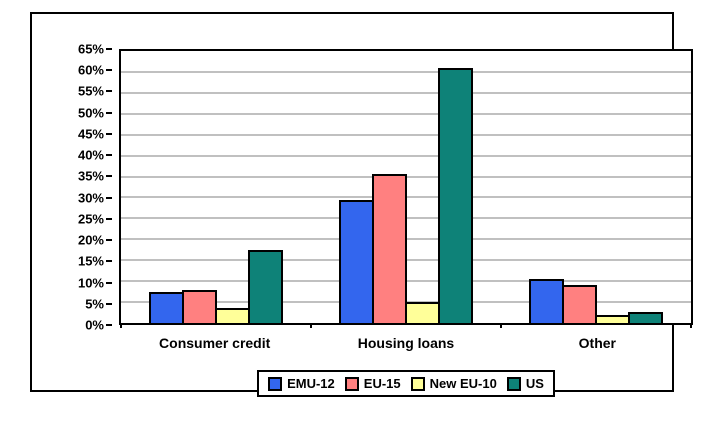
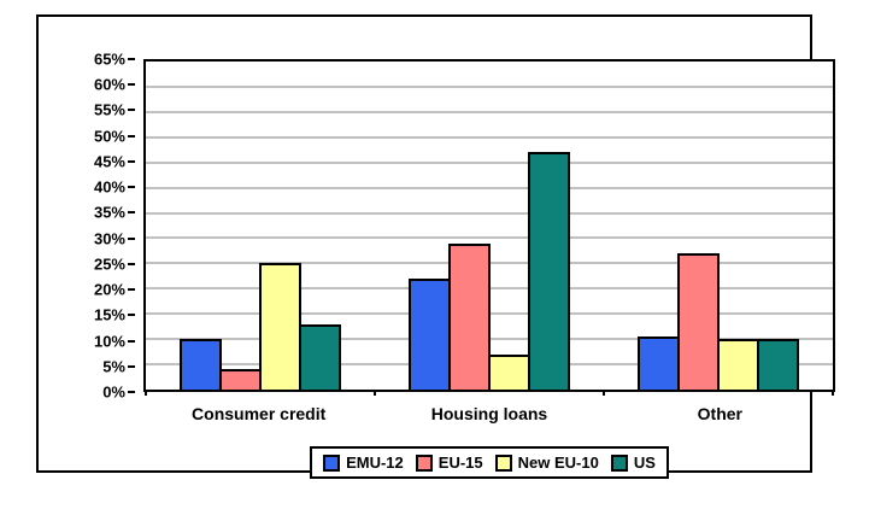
EMU-12/Consumer credit: 7% -> 10%
EU-15/Consumer credit: 8% -> 4%
New EU-10/Consumer credit: 4% -> 25%
US/Consumer credit: 18% -> 13%
EMU-12/Housing loans: 30% -> 22%
EU-15/Housing loans: 36% -> 29%
New EU-10/Housing loans: 5% -> 7%
US/Housing loans: 61% -> 47%
EU-15/Other: 9% -> 27%
New EU-10/Other: 2% -> 10%
US/Other: 3% -> 10%
